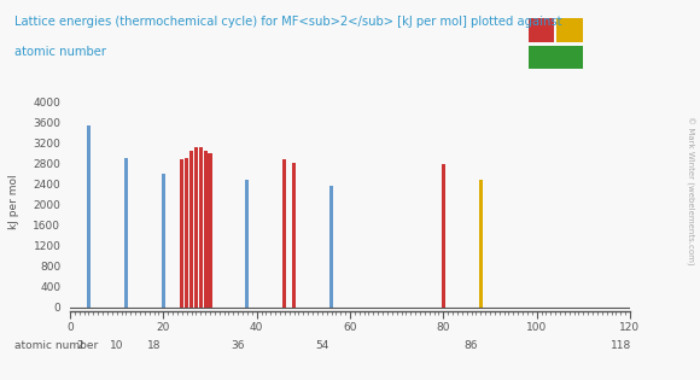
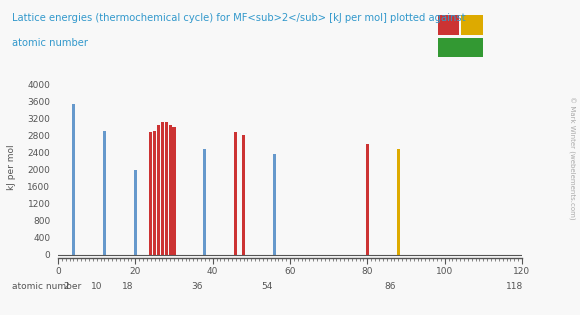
20: 2600 -> 2000
80: 2790 -> 2600
